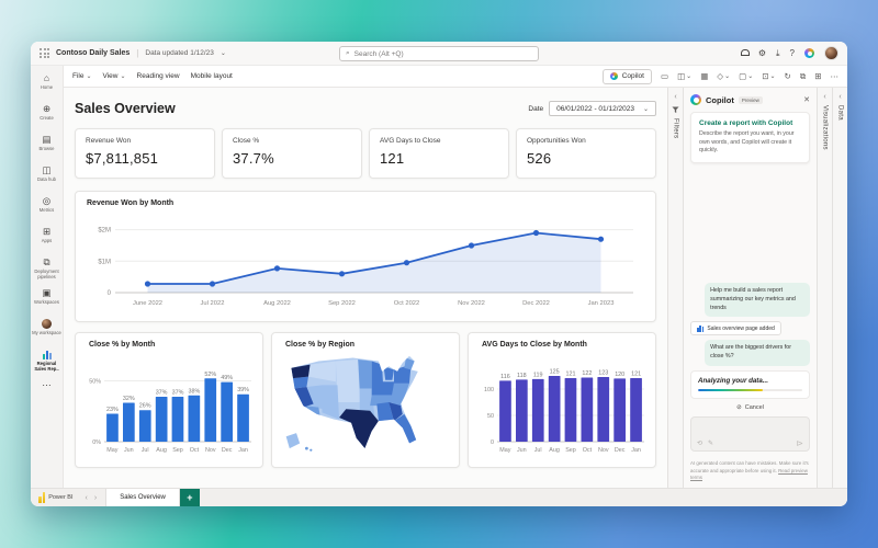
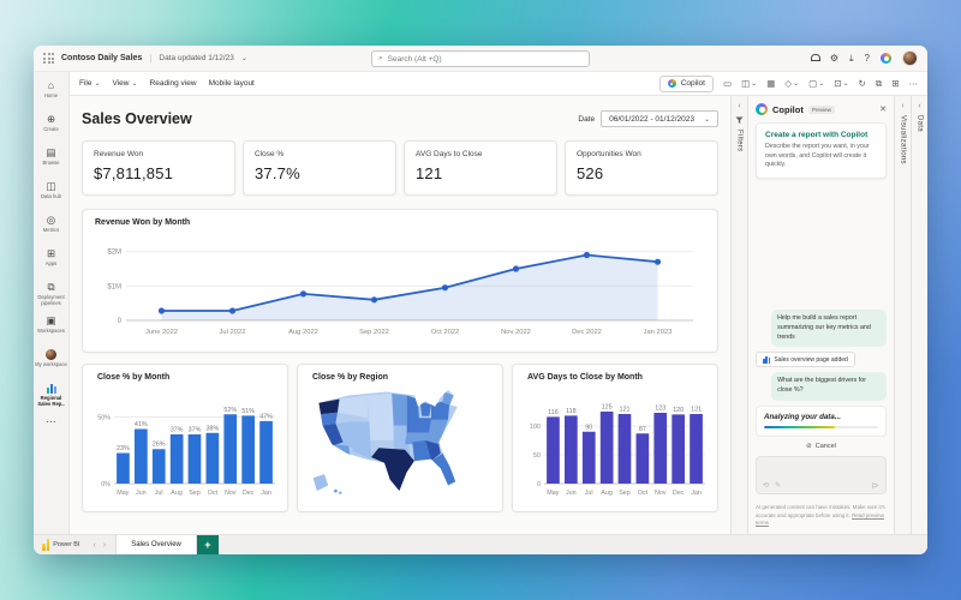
Close % by Month/Jun: 32% -> 41%
Close % by Month/Dec: 49% -> 51%
Close % by Month/Jan: 39% -> 47%
AVG Days to Close by Month/Jul: 119 -> 90
AVG Days to Close by Month/Oct: 122 -> 87
